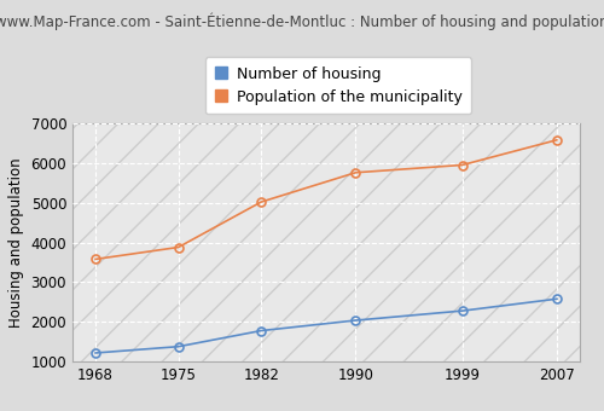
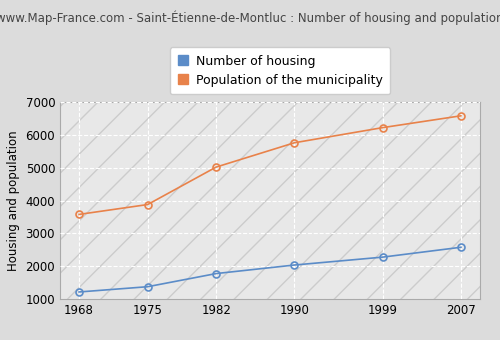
Population of the municipality/1999: 5950 -> 6220
